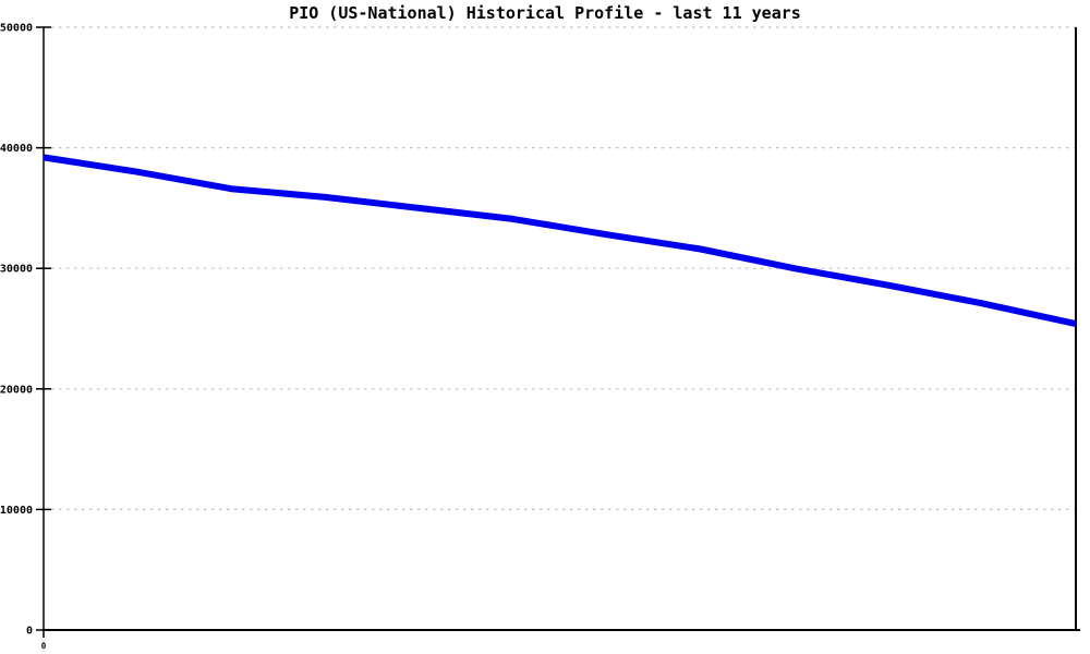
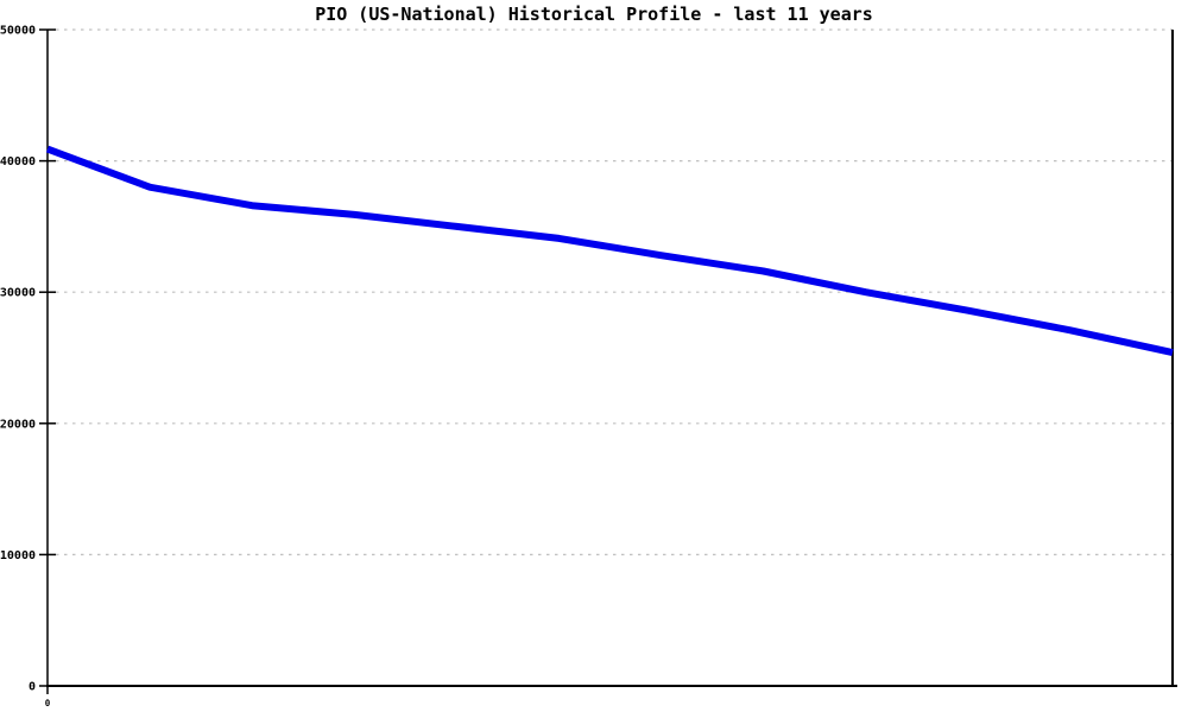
0: 39200 -> 40900
